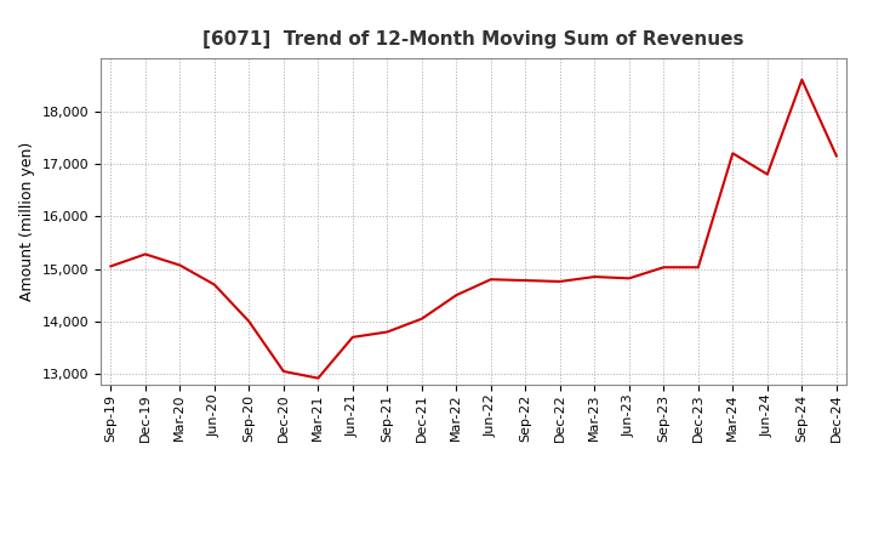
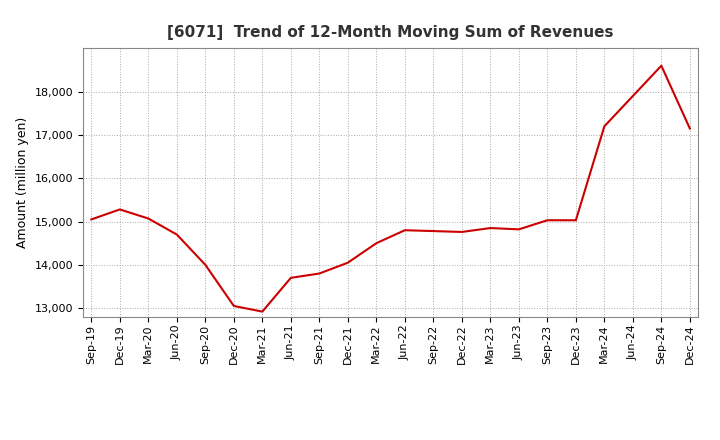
Jun-24: 16,800 -> 17,900
